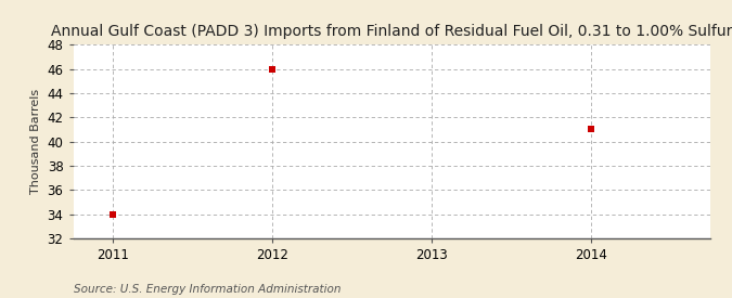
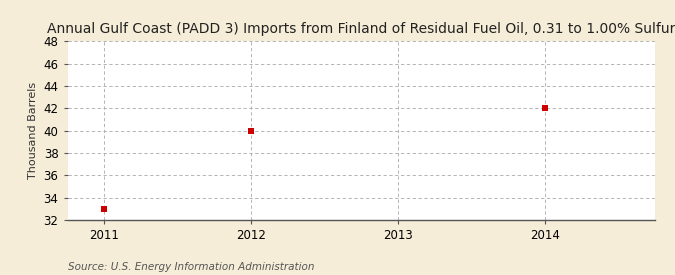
2011: 34 -> 33
2012: 46 -> 40
2014: 41 -> 42
